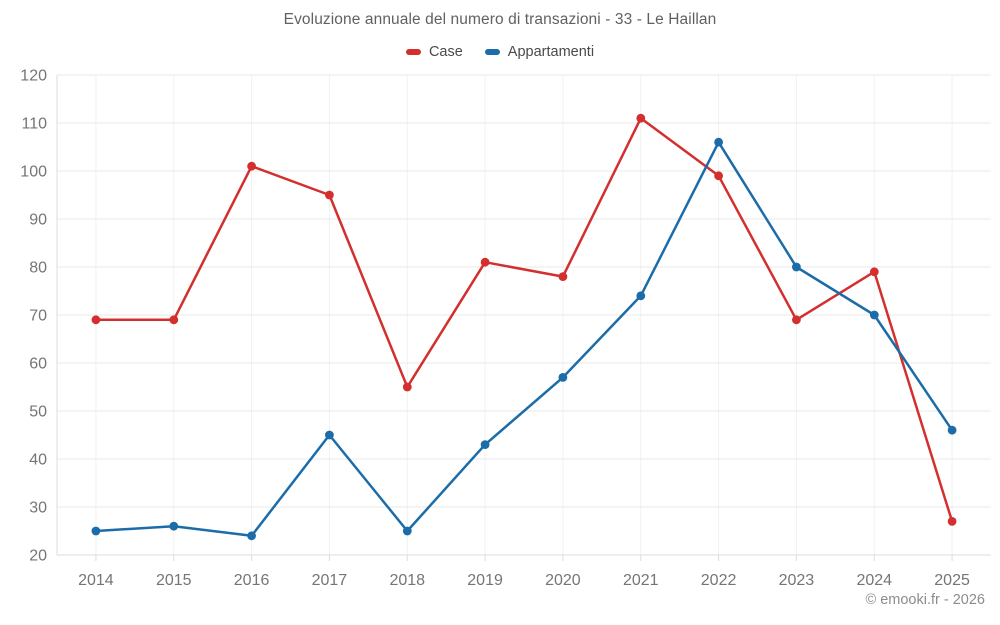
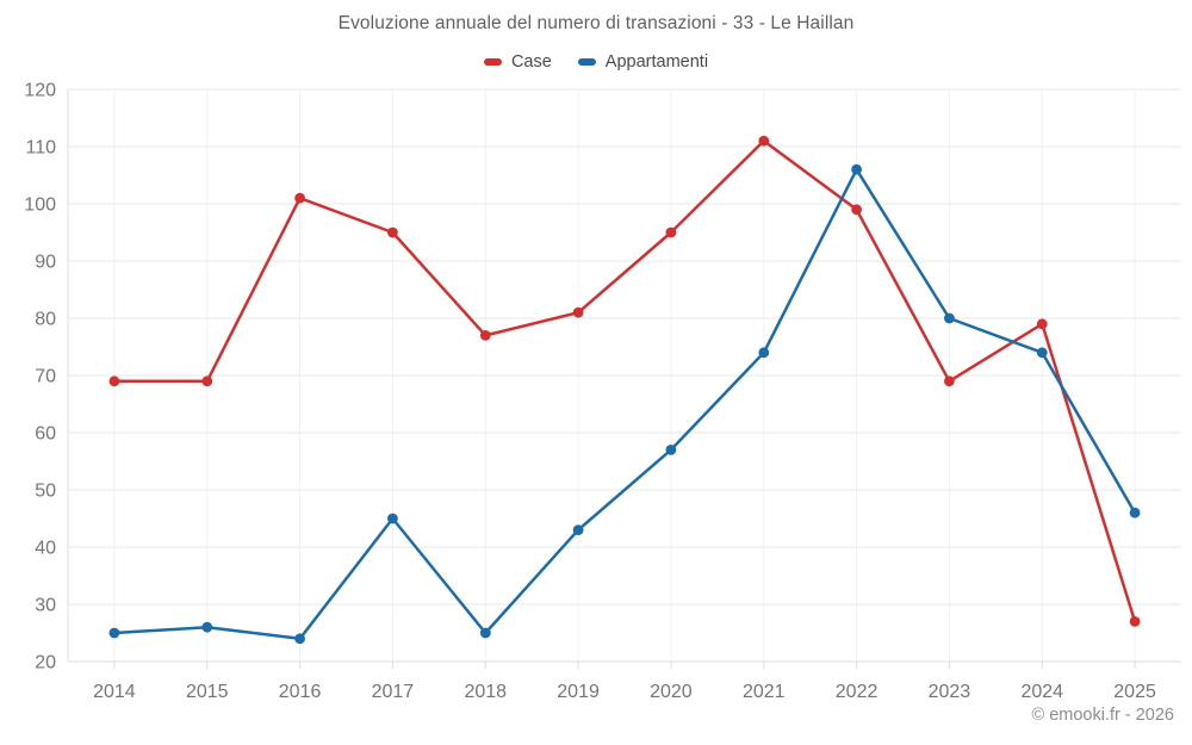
Case/2018: 55 -> 77
Case/2020: 78 -> 95
Appartamenti/2024: 70 -> 74
